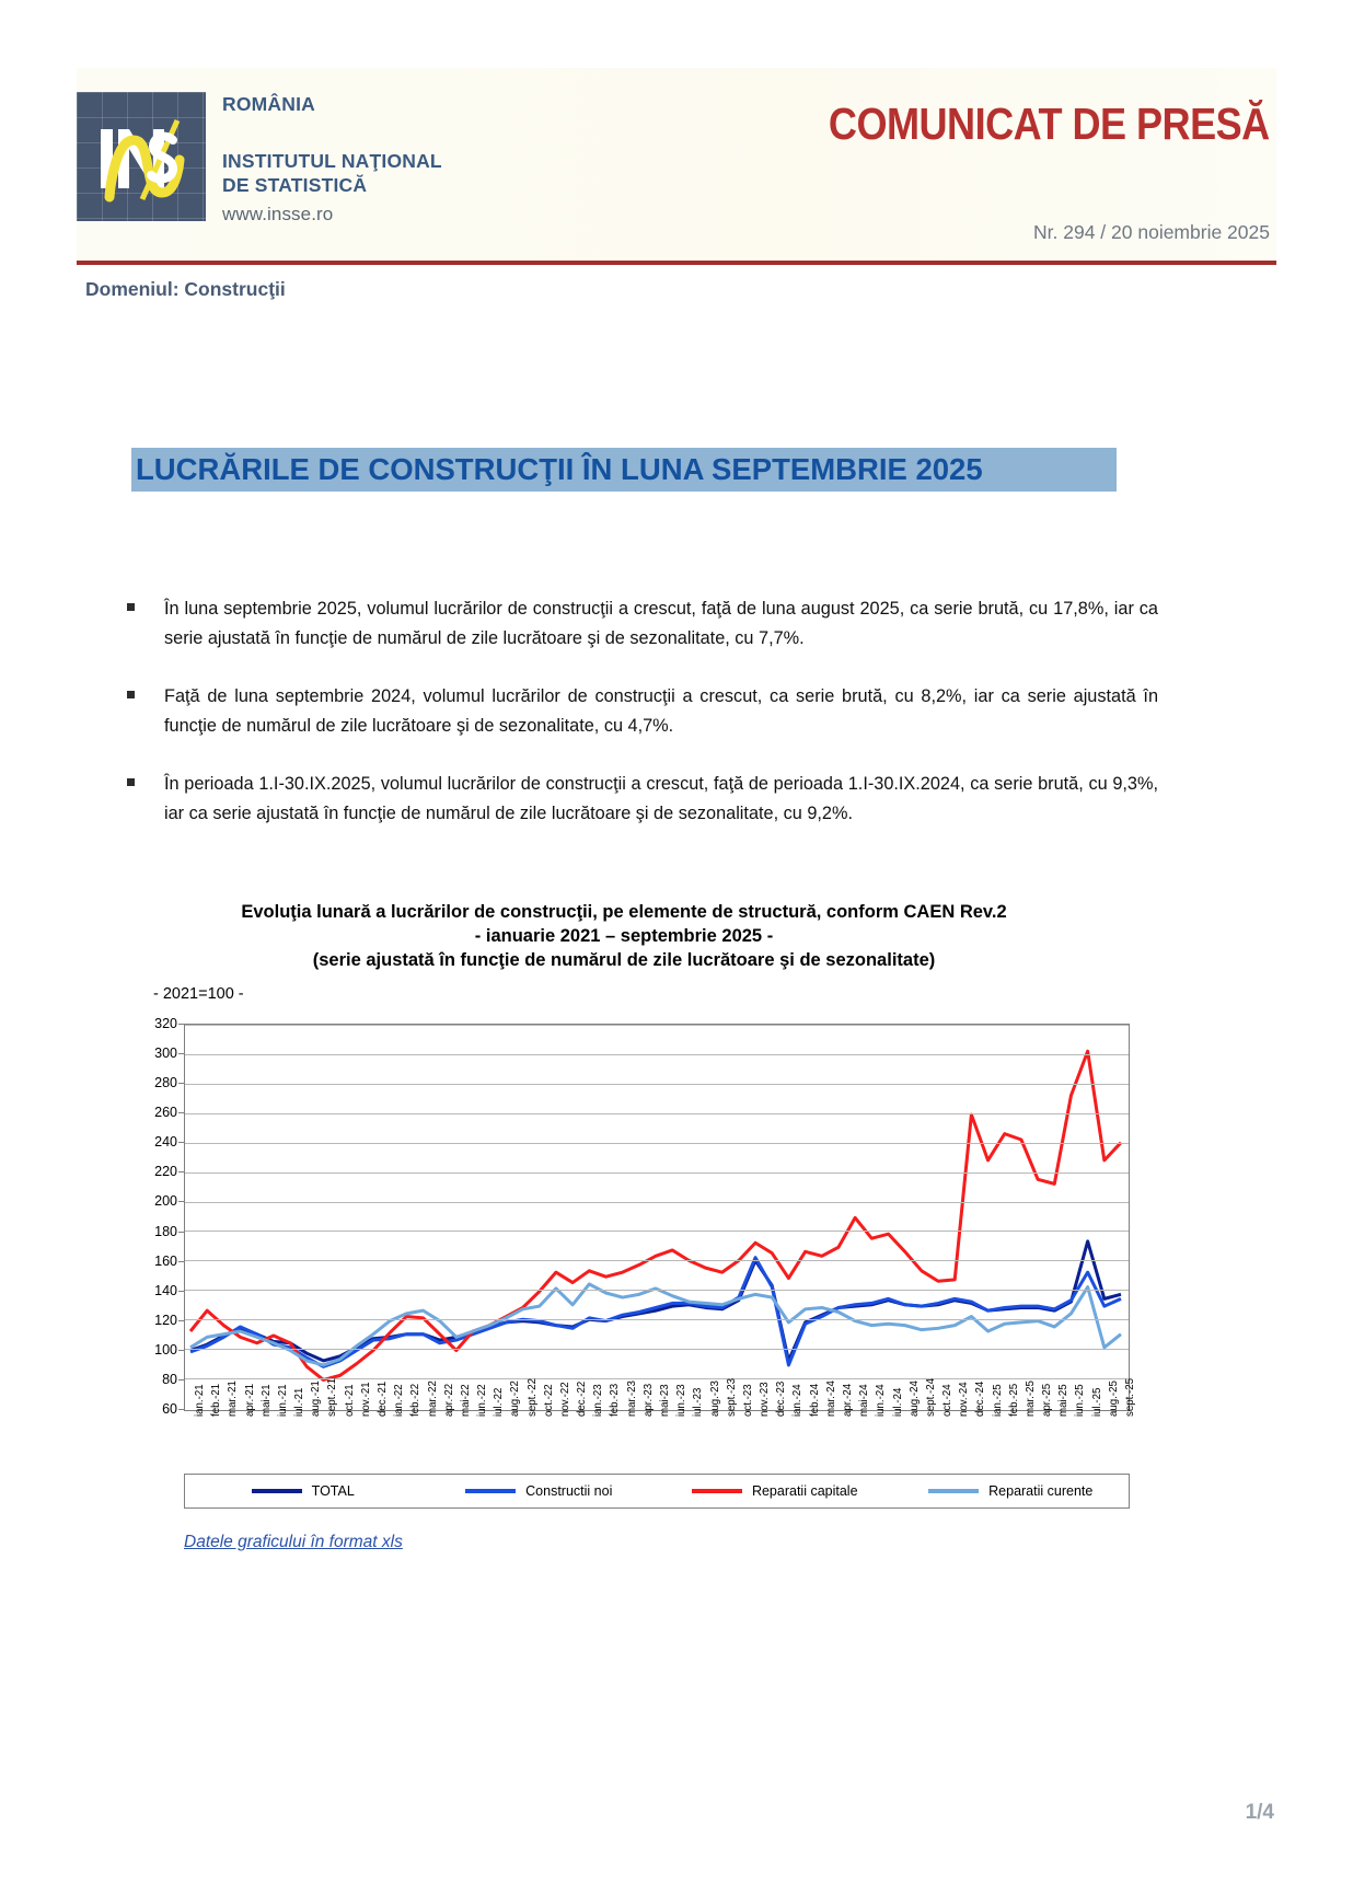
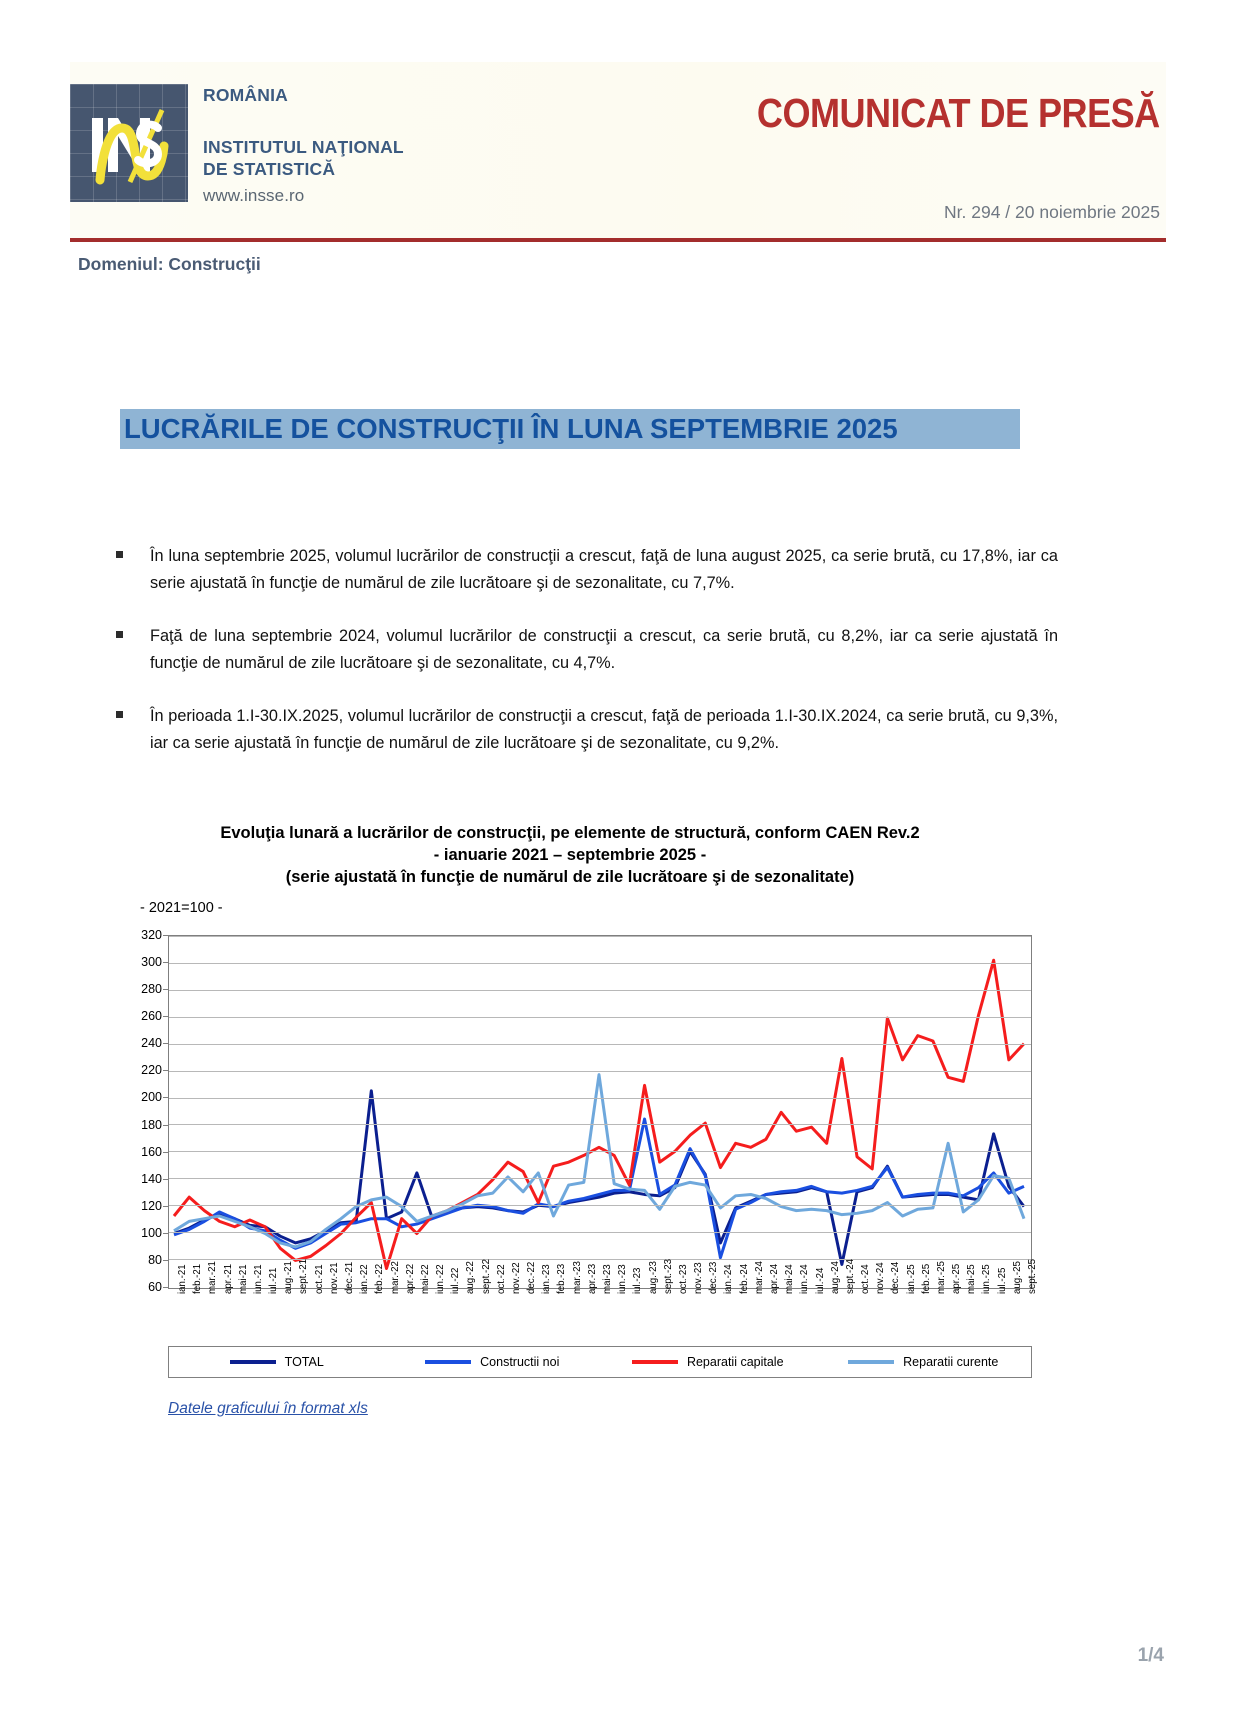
TOTAL/feb.-22: 110 -> 205
Reparatii capitale/mar.-22: 121 -> 73
TOTAL/apr.-22: 106 -> 115
TOTAL/mai-22: 108 -> 144
Reparatii capitale/ian.-23: 153 -> 122
Reparatii curente/feb.-23: 138 -> 112
Reparatii curente/mai-23: 141 -> 217
Reparatii capitale/iun.-23: 167 -> 157
Reparatii capitale/iul.-23: 160 -> 135
Constructii noi/aug.-23: 129 -> 184
Reparatii capitale/aug.-23: 155 -> 209
Reparatii curente/sept.-23: 130 -> 117
Reparatii capitale/dec.-23: 165 -> 181
Constructii noi/ian.-24: 89 -> 81
TOTAL/sept.-24: 129 -> 76
Reparatii capitale/sept.-24: 153 -> 229
Reparatii capitale/oct.-24: 146 -> 156
TOTAL/dec.-24: 131 -> 149
Constructii noi/dec.-24: 132 -> 148
Reparatii curente/apr.-25: 119 -> 166
TOTAL/iun.-25: 132 -> 124
Reparatii capitale/iun.-25: 272 -> 261
Constructii noi/iul.-25: 152 -> 144
Reparatii curente/aug.-25: 101 -> 140
TOTAL/sept.-25: 137 -> 119
